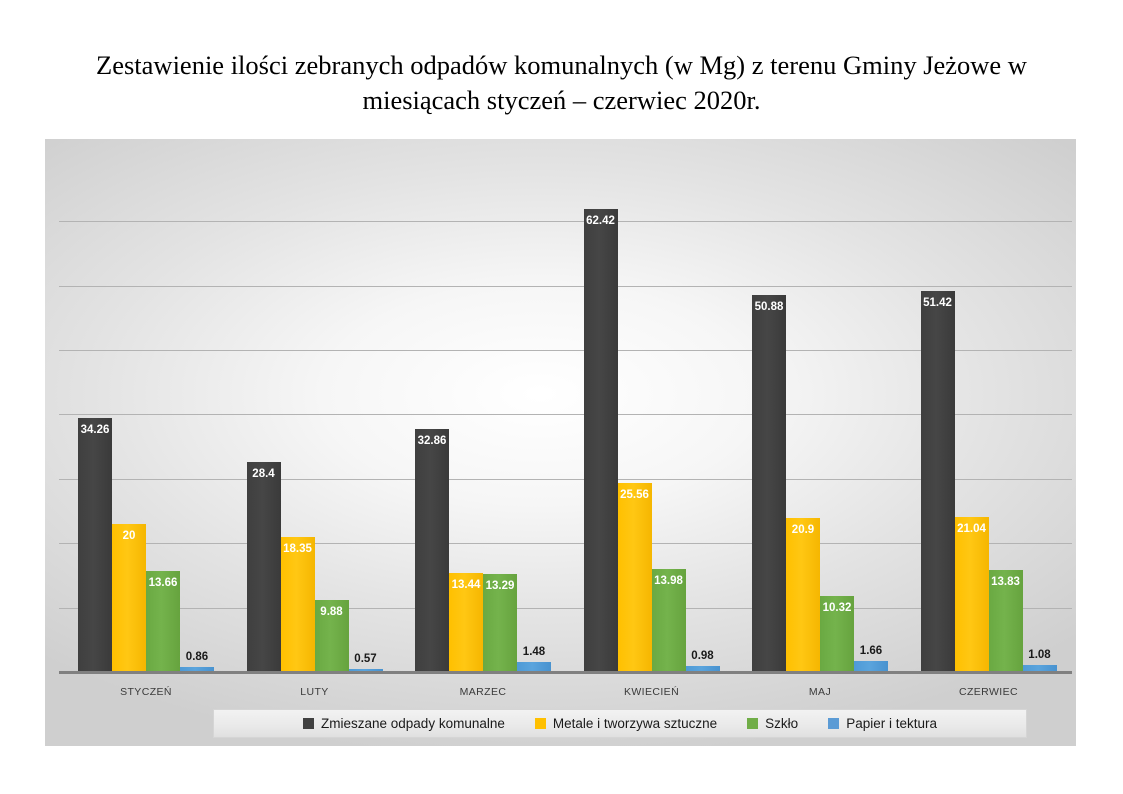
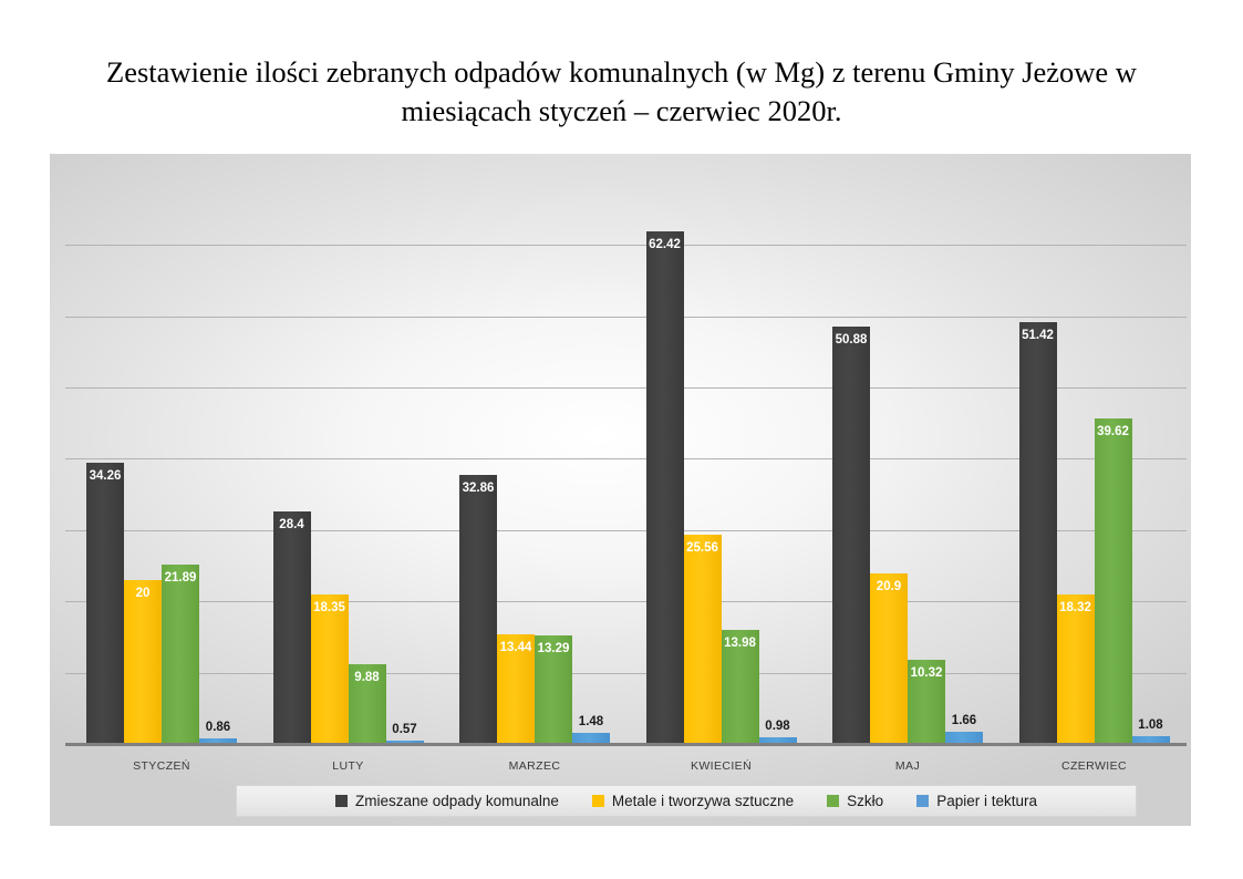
Szkło/STYCZEŃ: 13.66 -> 21.89
Metale i tworzywa sztuczne/CZERWIEC: 21.04 -> 18.32
Szkło/CZERWIEC: 13.83 -> 39.62
